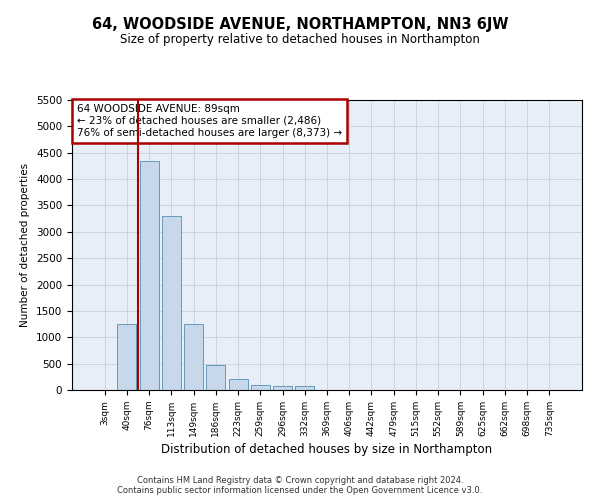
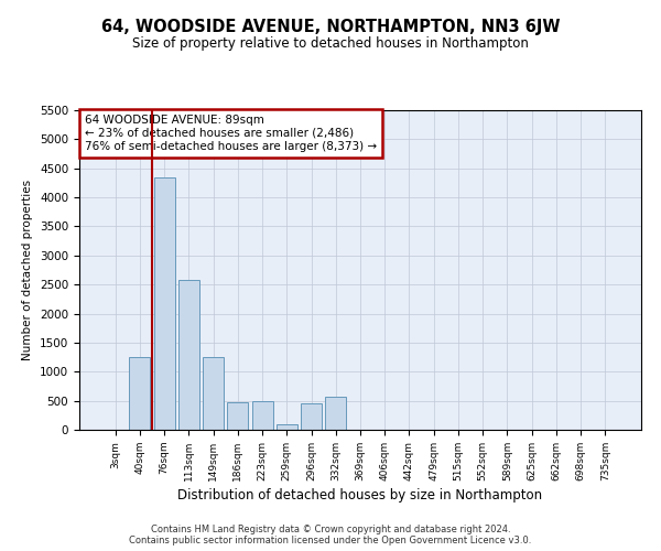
113sqm: 3300 -> 2580
223sqm: 200 -> 500
296sqm: 80 -> 460
332sqm: 70 -> 560
